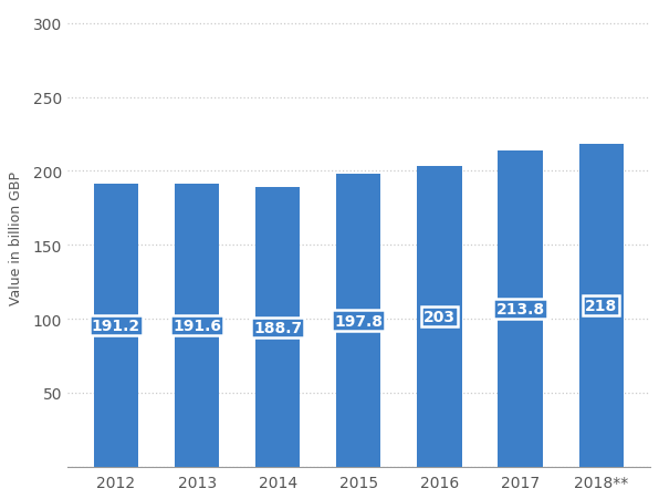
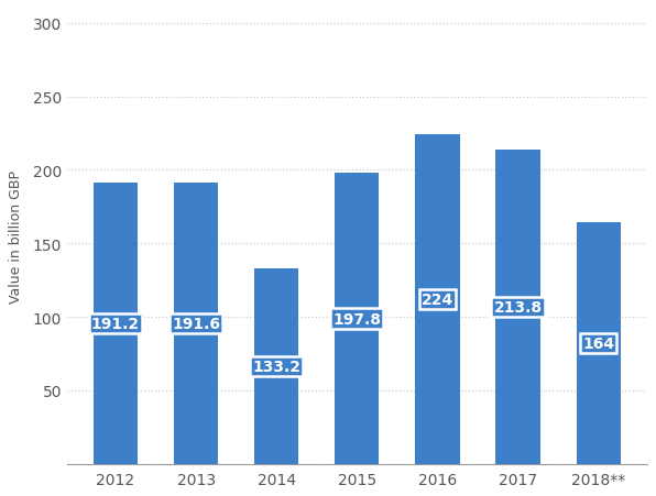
2014: 188.7 -> 133.2
2016: 203 -> 224
2018**: 218 -> 164
